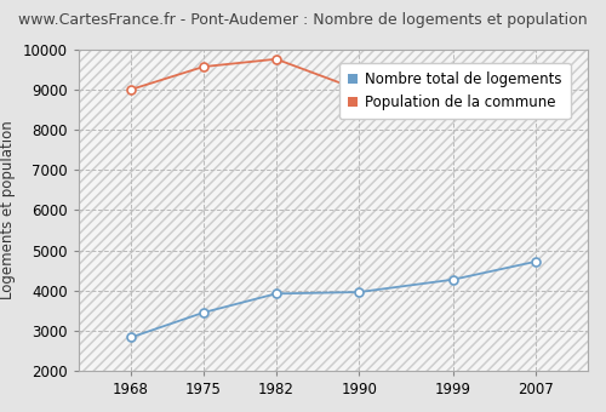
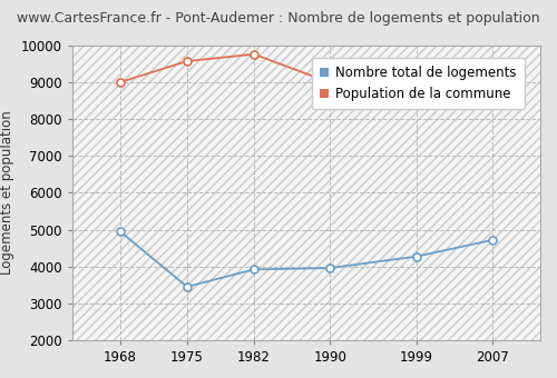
Nombre total de logements/1968: 2830 -> 4950
